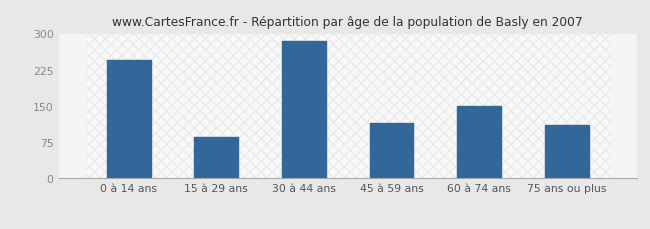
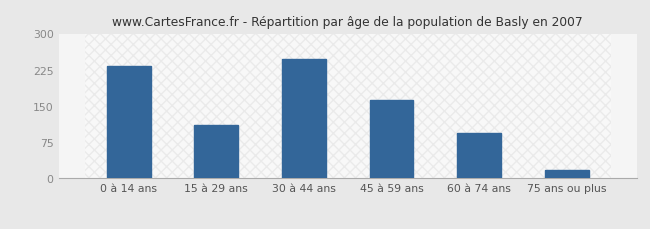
0 à 14 ans: 245 -> 232
15 à 29 ans: 85 -> 110
30 à 44 ans: 285 -> 248
45 à 59 ans: 115 -> 162
60 à 74 ans: 150 -> 93
75 ans ou plus: 110 -> 18
